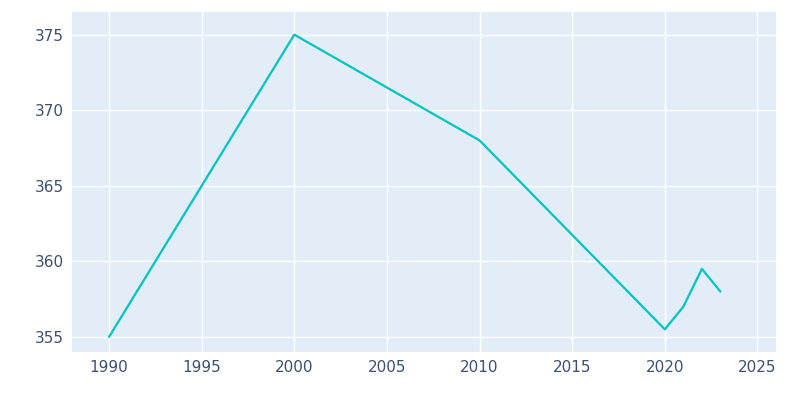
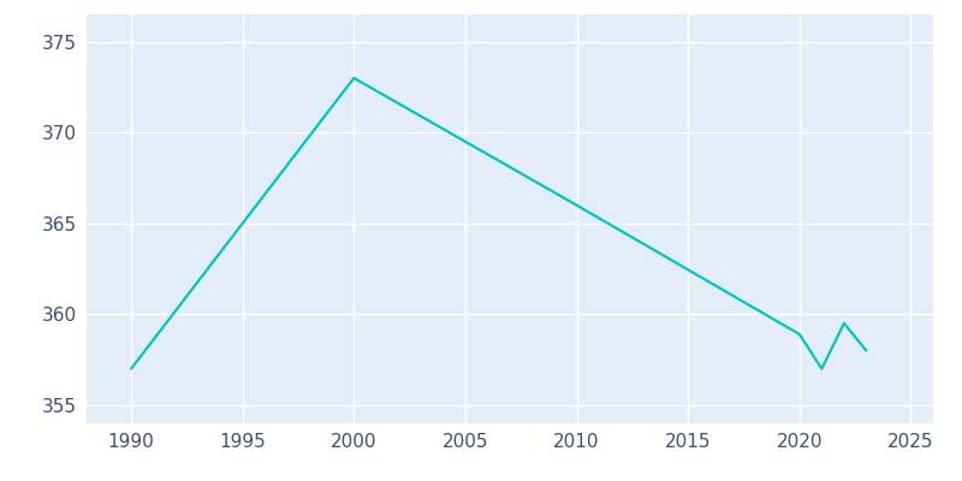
1990: 355.0 -> 357.0
2000: 375.0 -> 373.0
2010: 368.0 -> 366.0
2020: 355.5 -> 358.9
